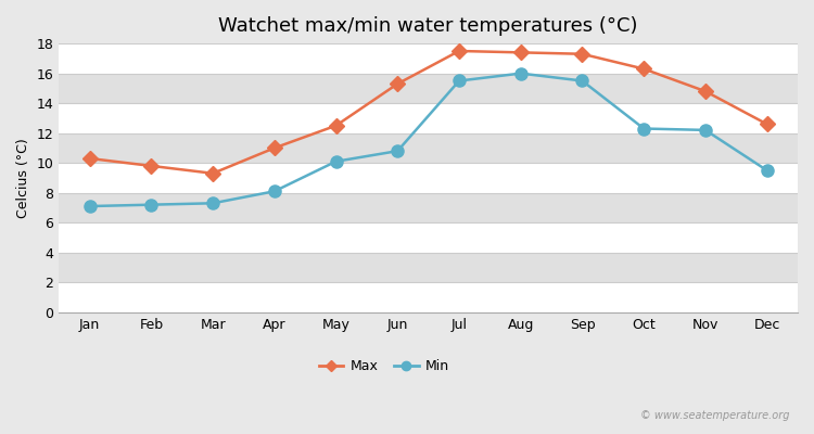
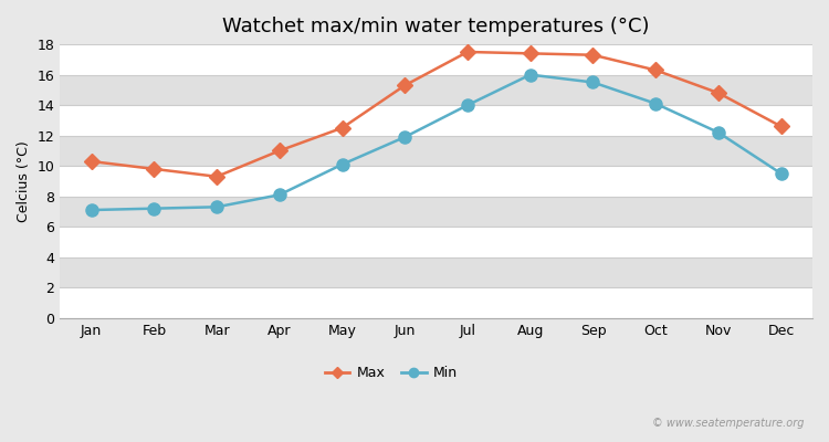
Min/Jun: 10.8 -> 11.9
Min/Jul: 15.5 -> 14.0
Min/Oct: 12.3 -> 14.1
